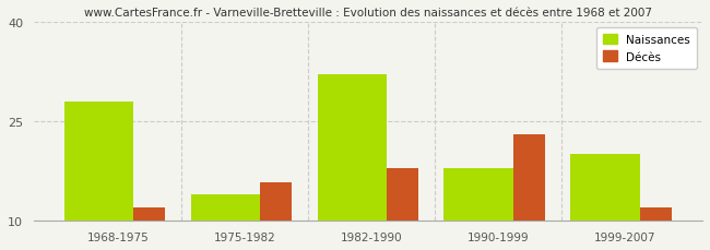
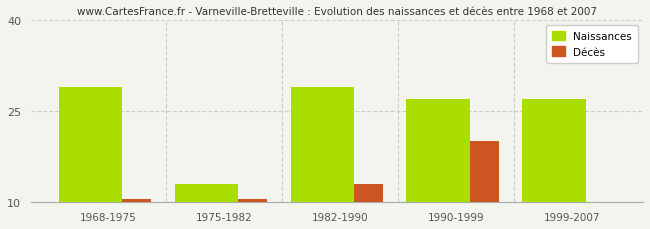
Naissances/1968-1975: 28 -> 29
Décès/1968-1975: 12.0 -> 10.5
Naissances/1975-1982: 14 -> 13
Décès/1975-1982: 15.8 -> 10.5
Naissances/1982-1990: 32 -> 29
Décès/1982-1990: 18.0 -> 13.0
Naissances/1990-1999: 18 -> 27
Décès/1990-1999: 23.0 -> 20.0
Naissances/1999-2007: 20 -> 27
Décès/1999-2007: 12.0 -> 10.0
